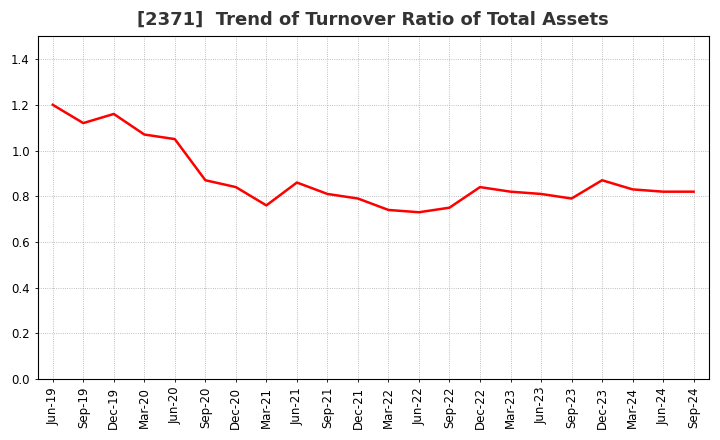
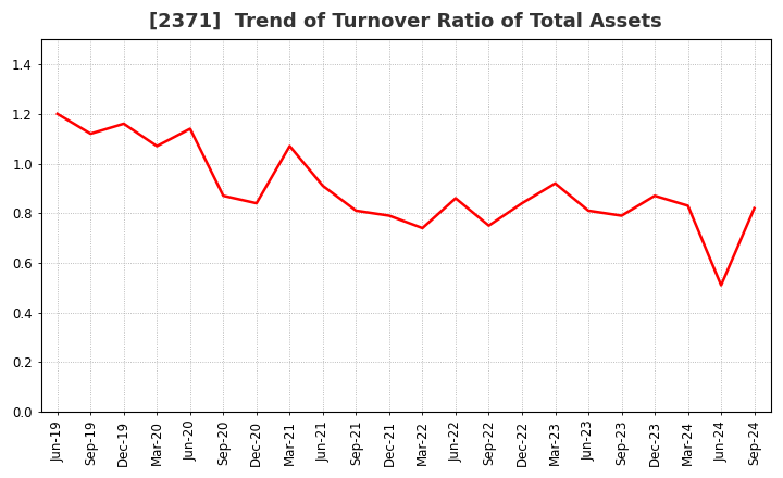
Jun-20: 1.05 -> 1.14
Mar-21: 0.76 -> 1.07
Jun-21: 0.86 -> 0.91
Jun-22: 0.73 -> 0.86
Mar-23: 0.82 -> 0.92
Jun-24: 0.82 -> 0.51
